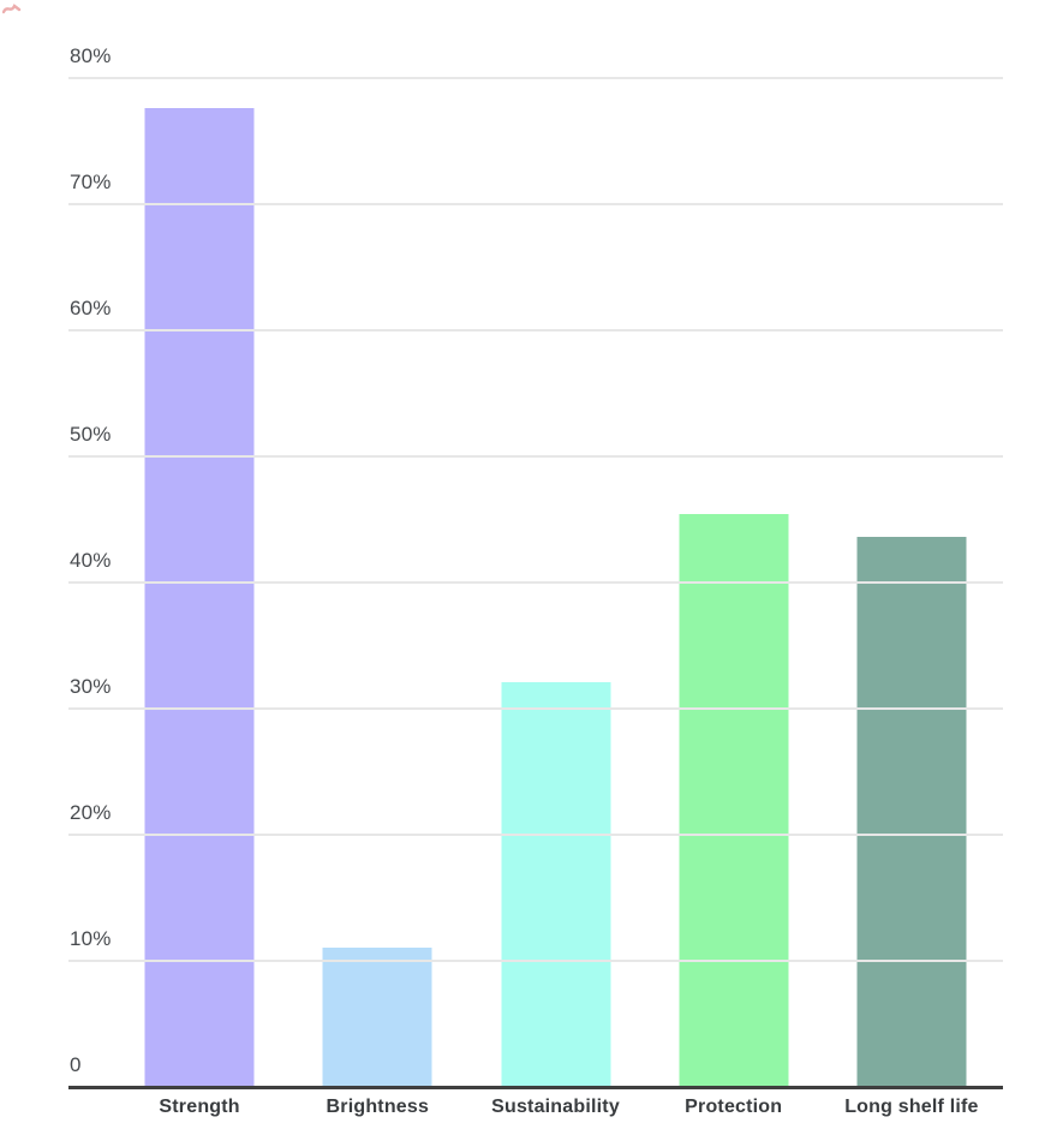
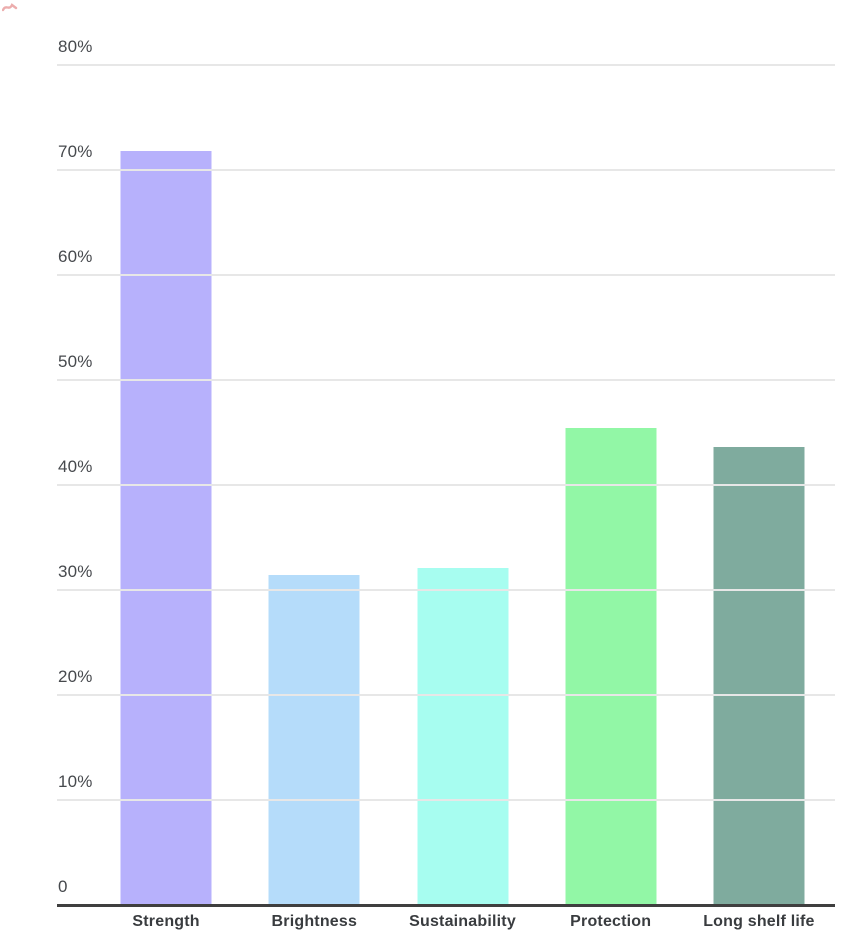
Strength: 77.5% -> 71.7%
Brightness: 11.0% -> 31.3%
